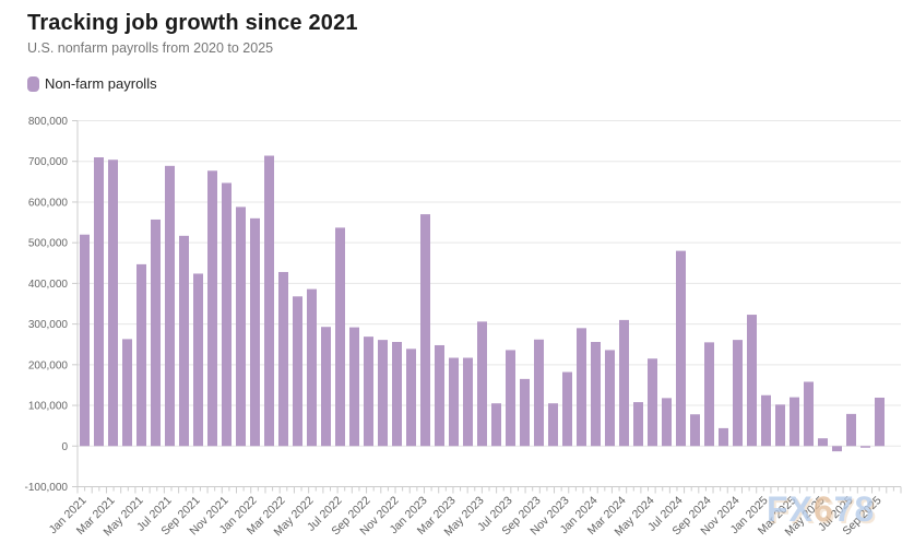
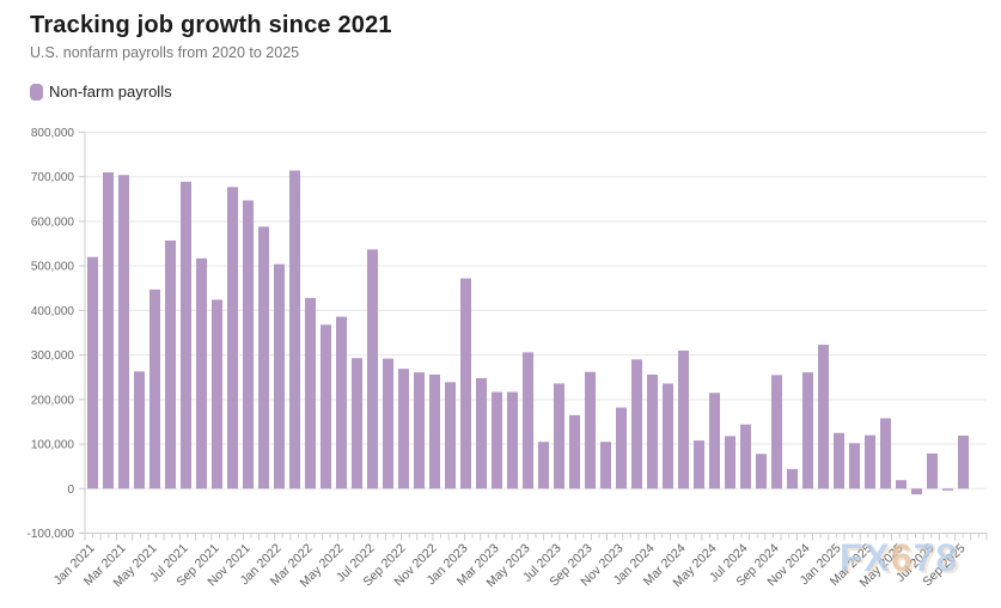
Jan 2022: 560000 -> 500000
Jan 2023: 570000 -> 470000
Jul 2024: 480000 -> 140000
